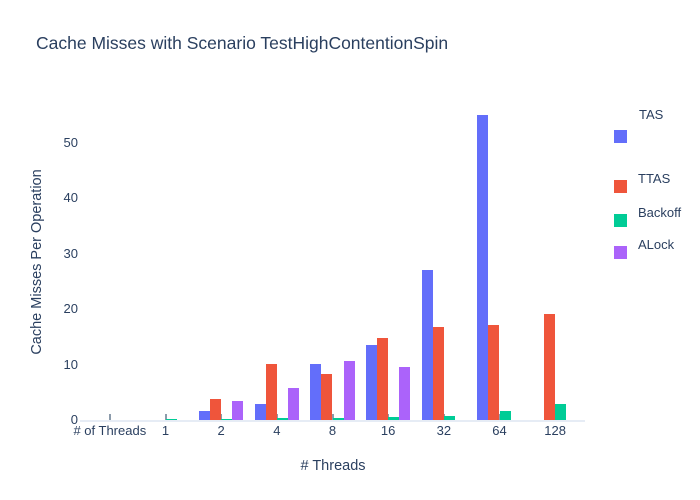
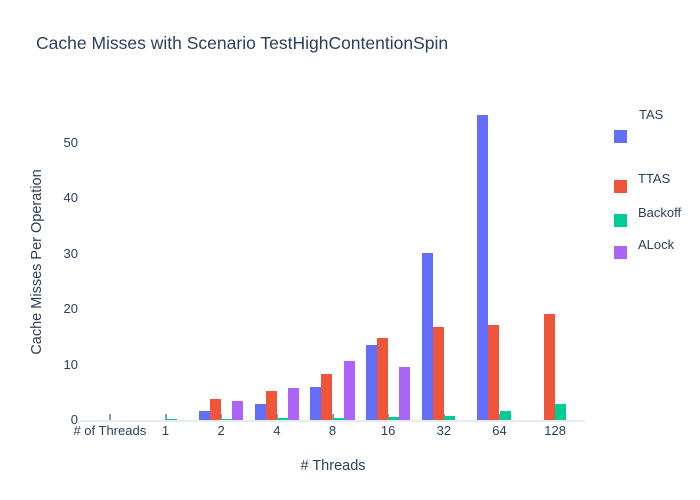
TTAS/4: 10 -> 5
TAS/8: 10 -> 6
TAS/32: 27 -> 30
